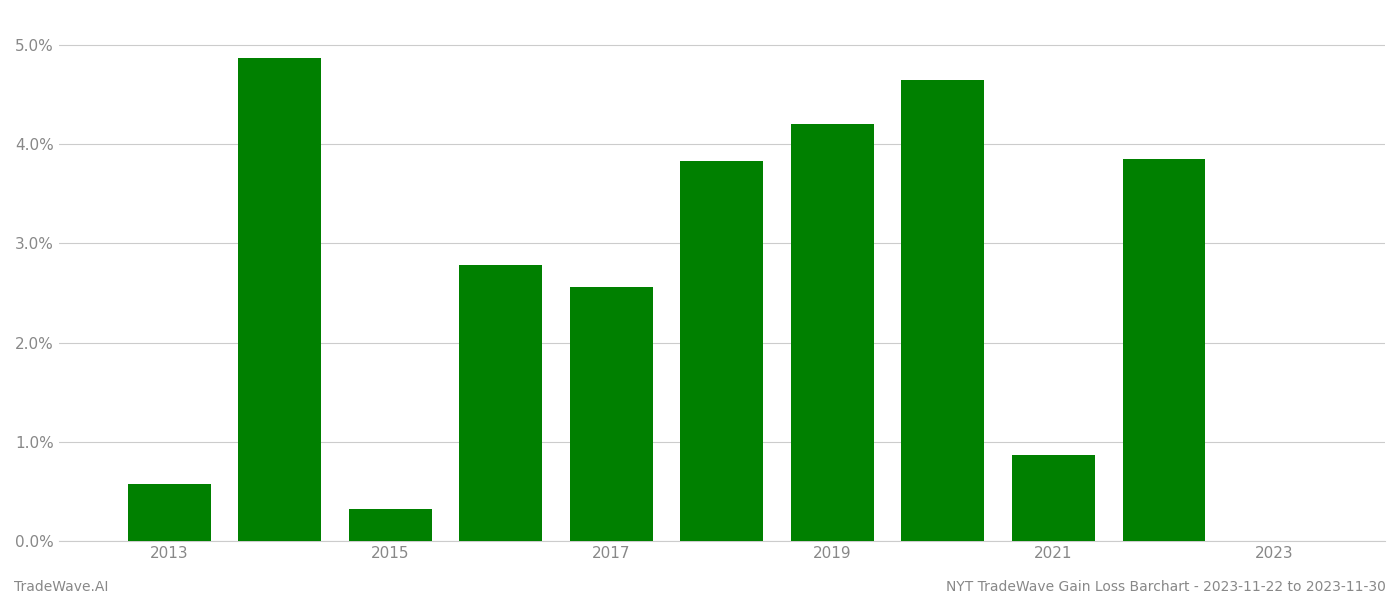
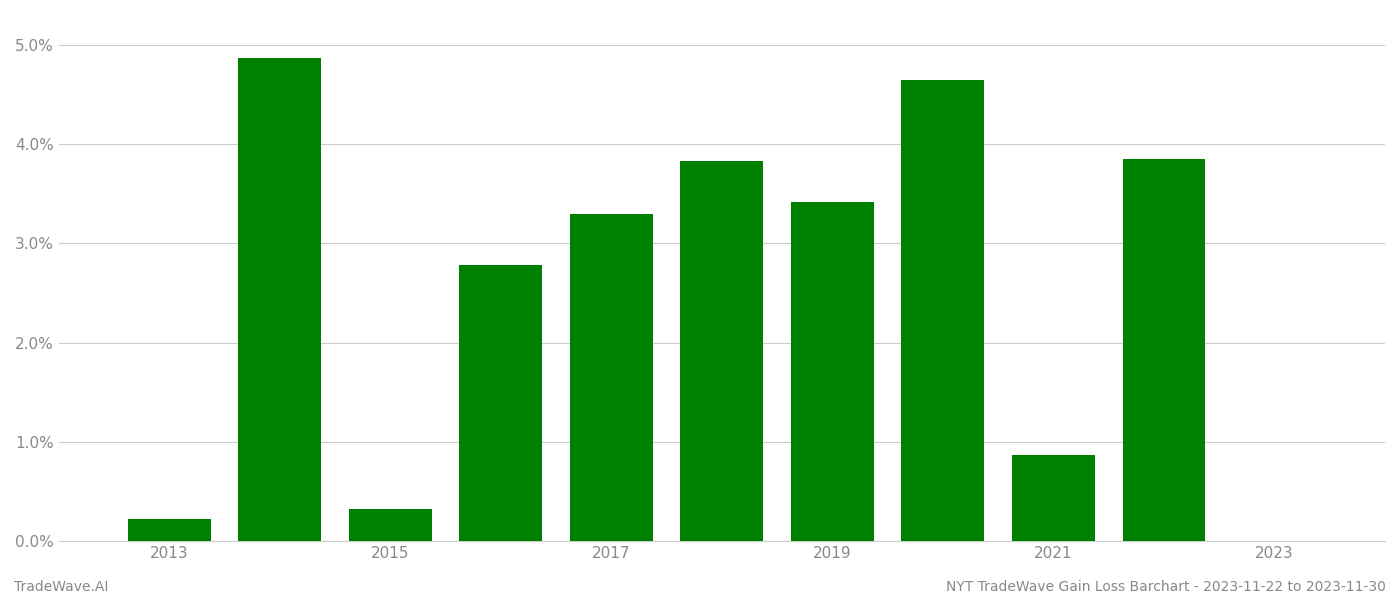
2013: 0.58% -> 0.22%
2017: 2.56% -> 3.30%
2019: 4.20% -> 3.42%
